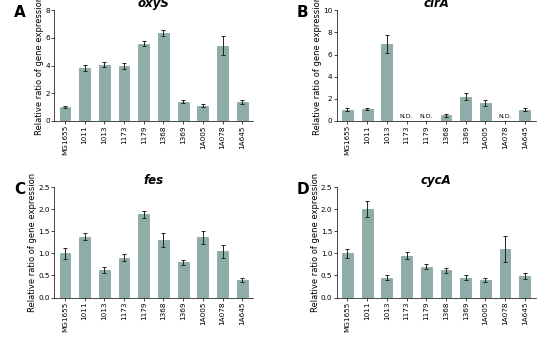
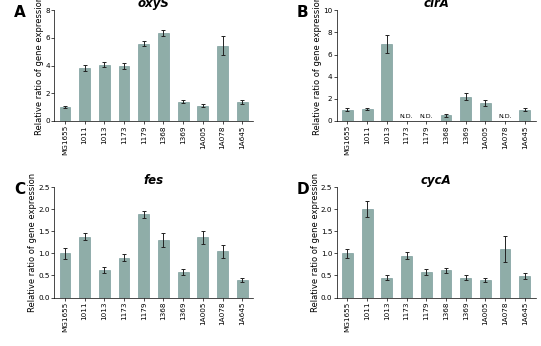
fes/1369: 0.80 -> 0.58
cycA/1179: 0.70 -> 0.58
